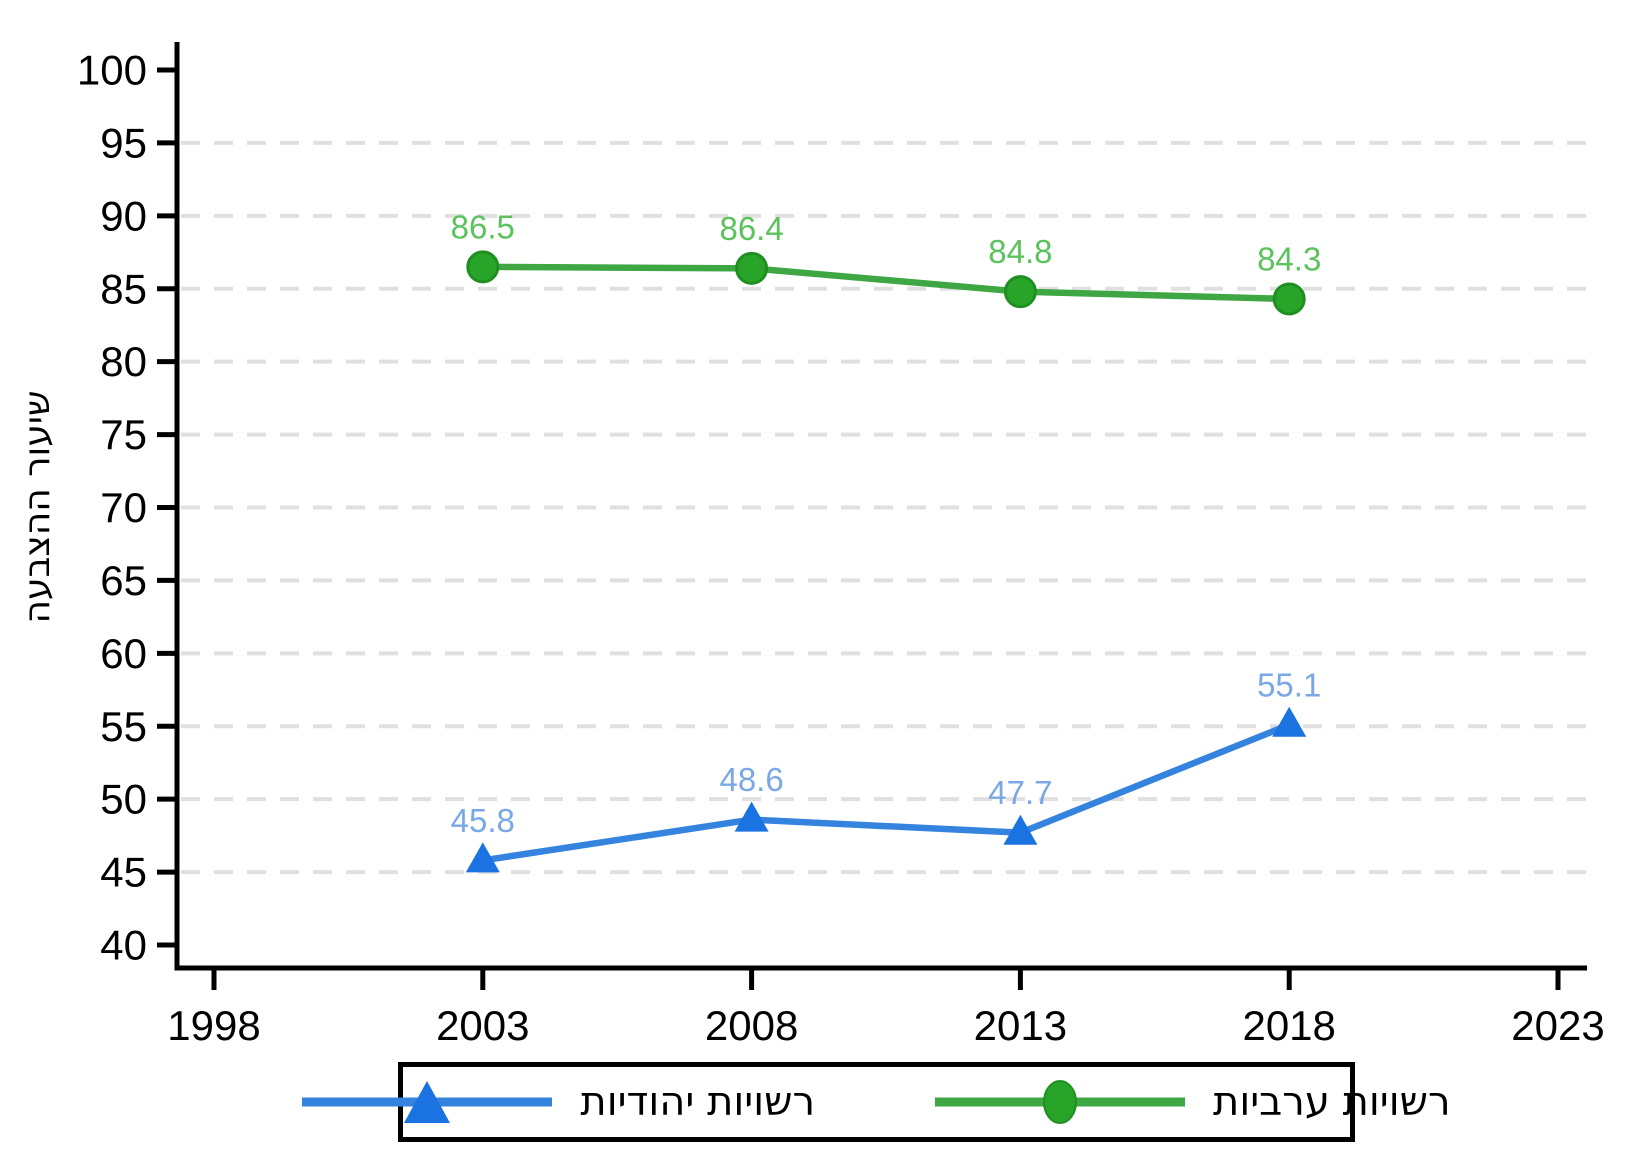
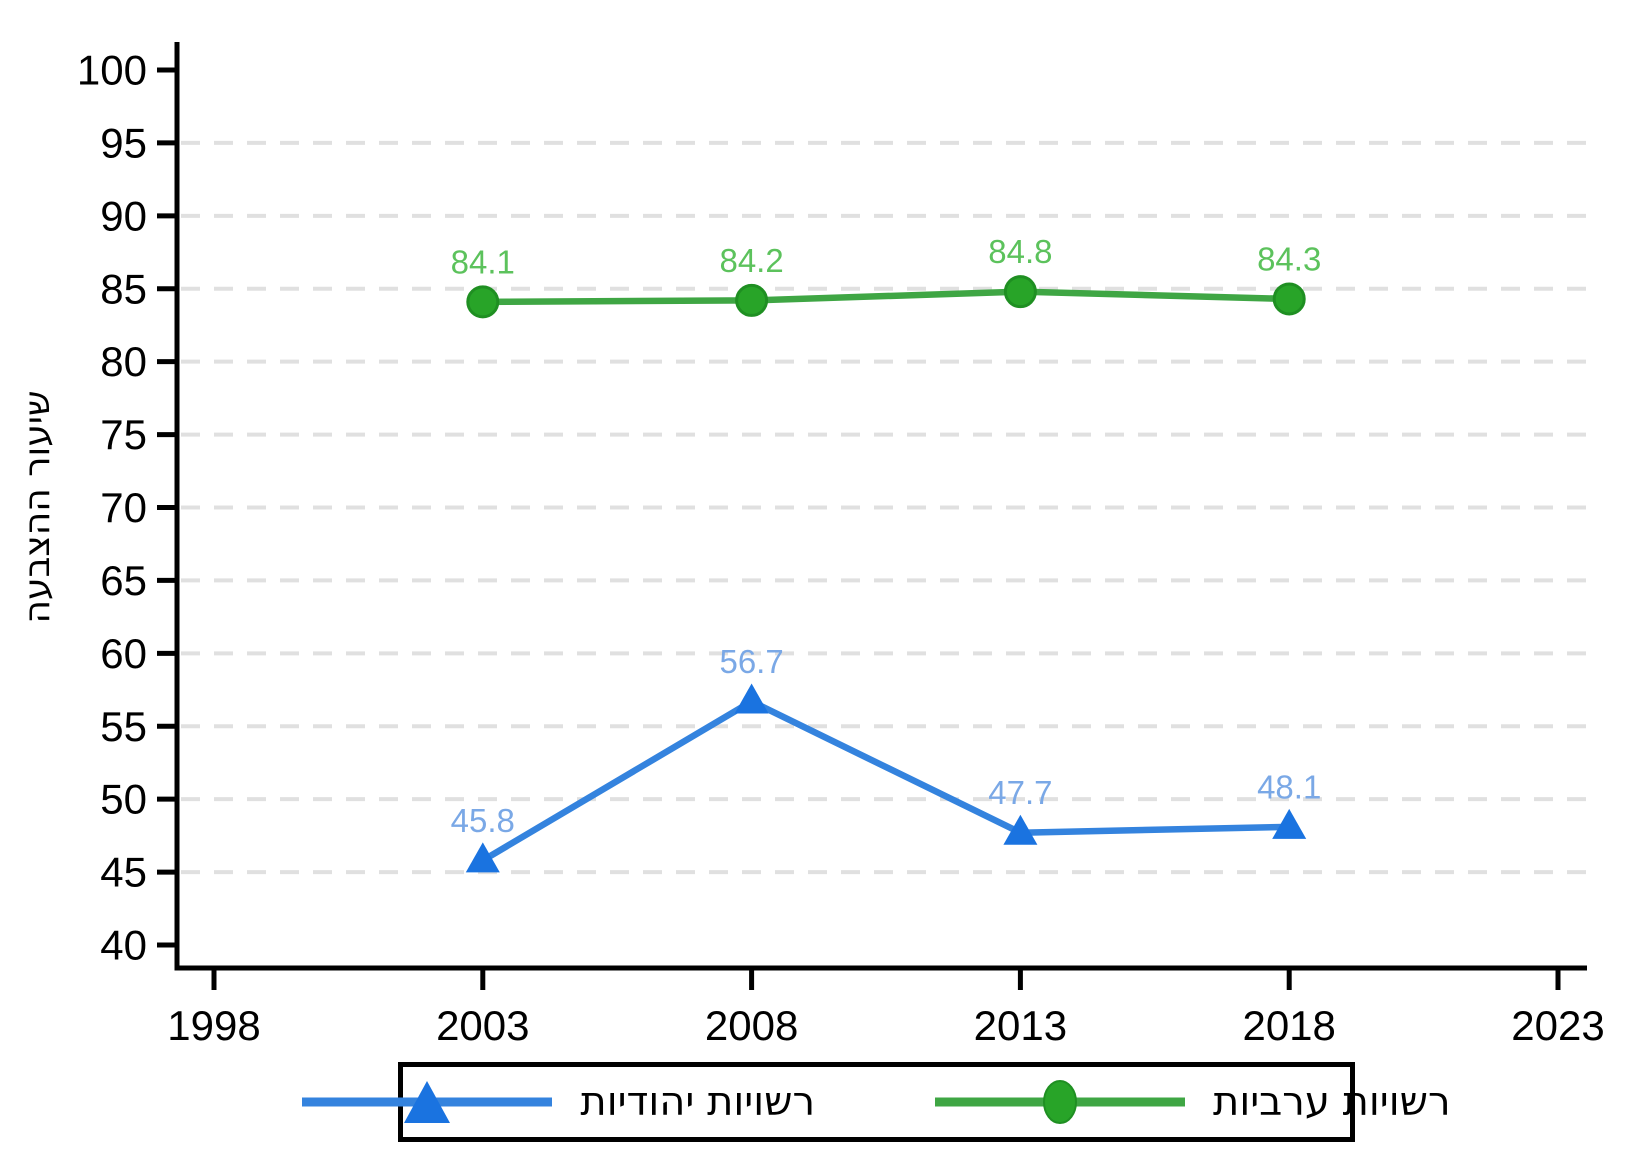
רשויות ערביות/2003: 86.5 -> 84.1
רשויות יהודיות/2008: 48.6 -> 56.7
רשויות ערביות/2008: 86.4 -> 84.2
רשויות יהודיות/2018: 55.1 -> 48.1
